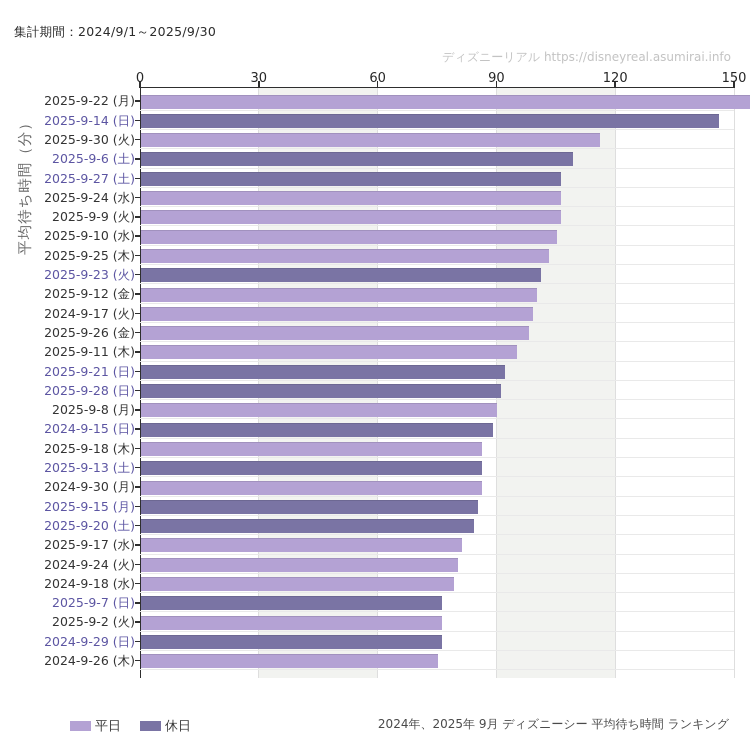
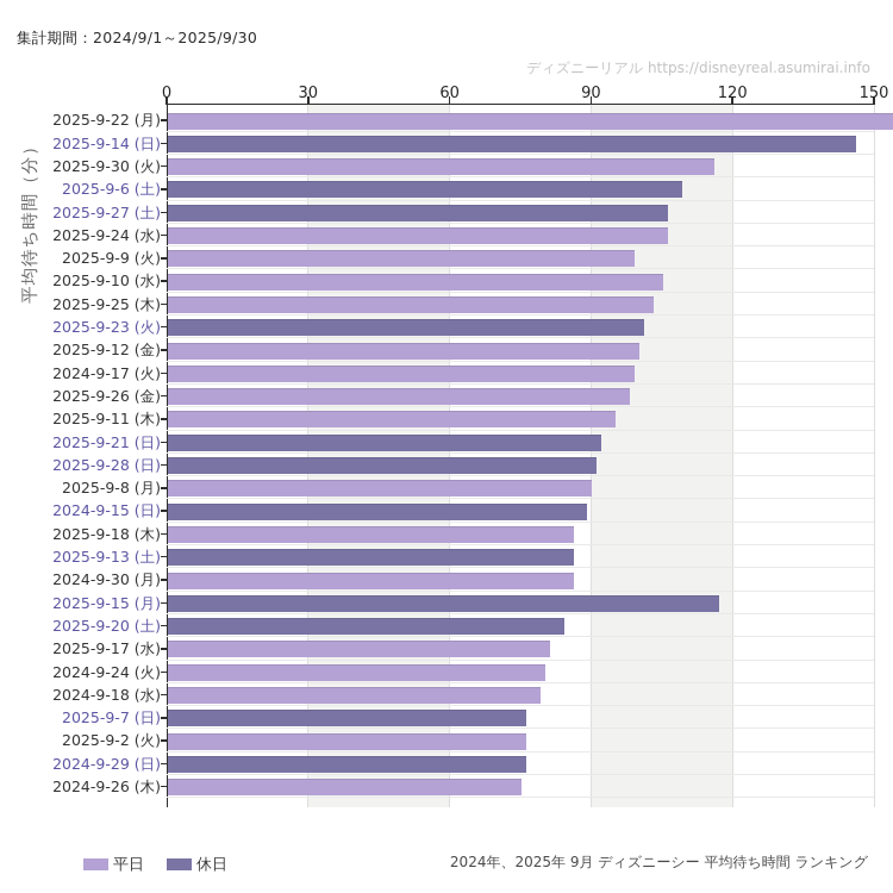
2025-9-9 (火): 106 -> 99
2025-9-15 (月): 85 -> 117
